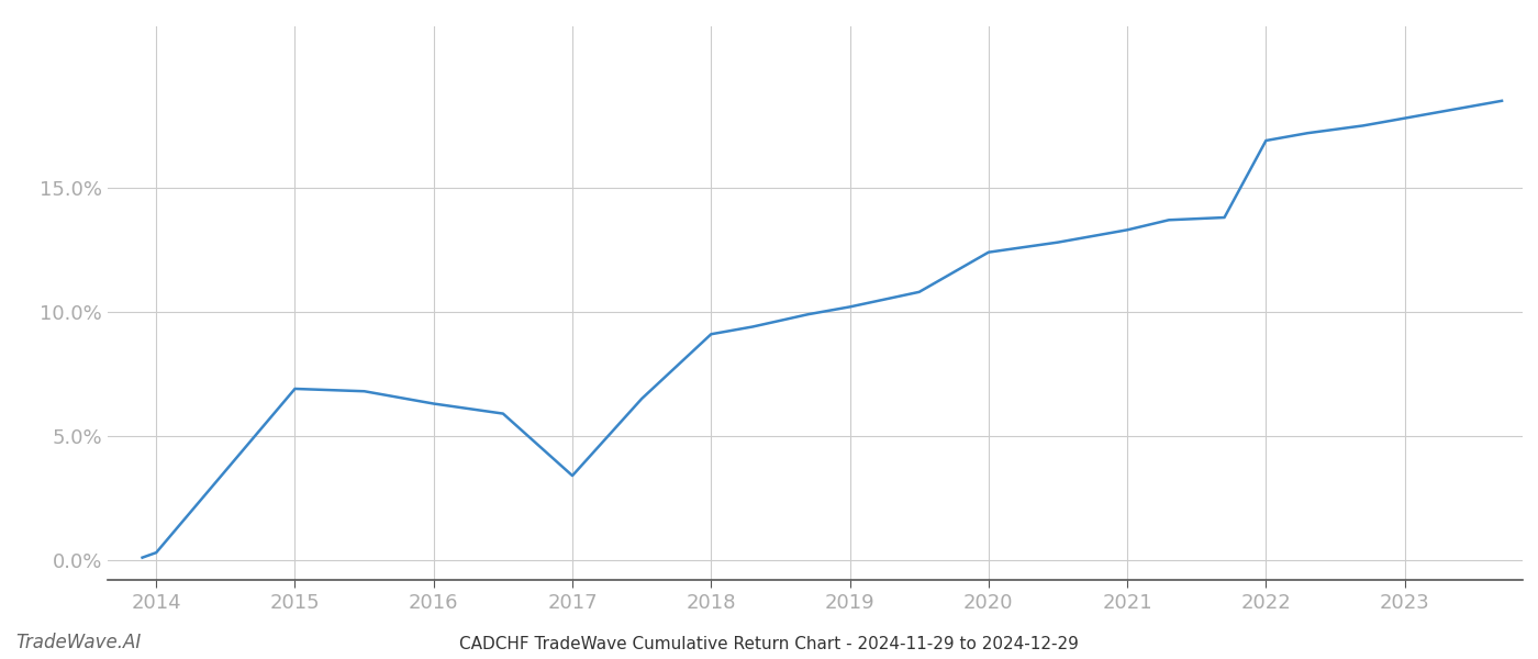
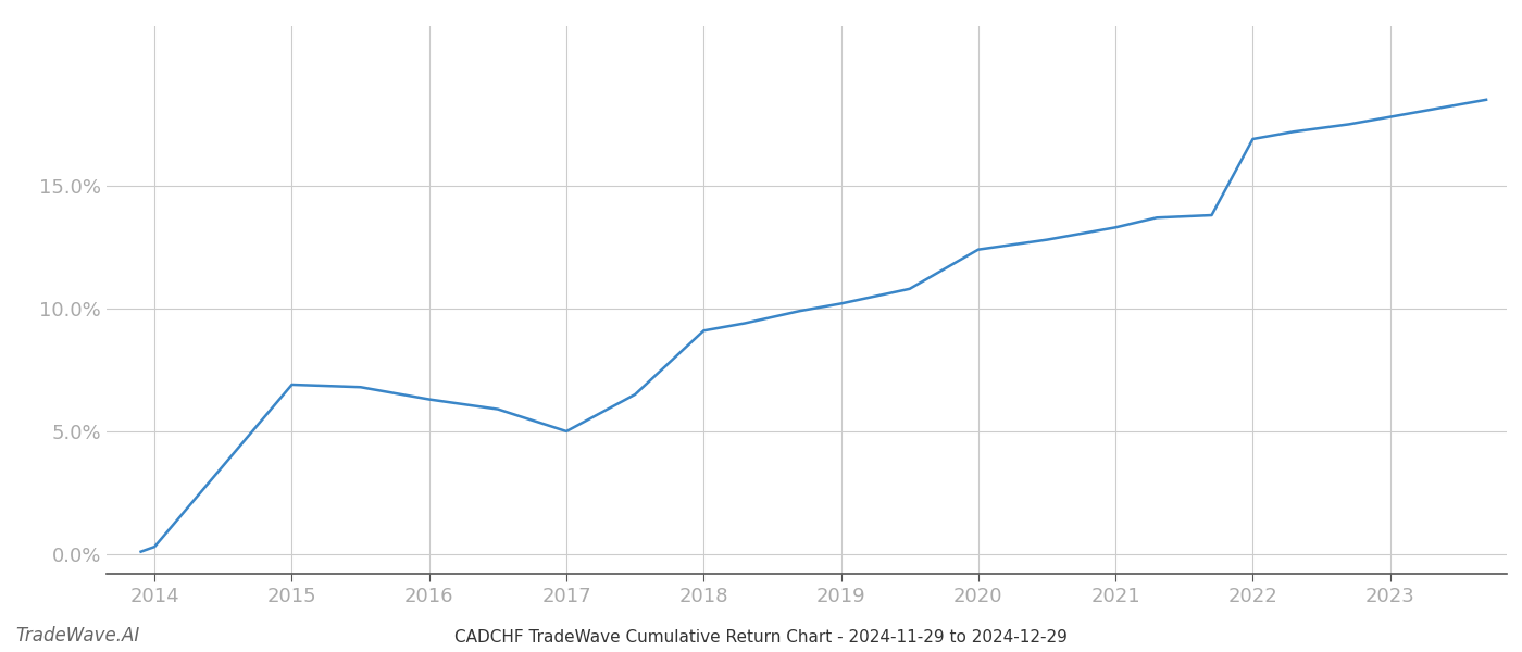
2017: 3.4% -> 5.0%
